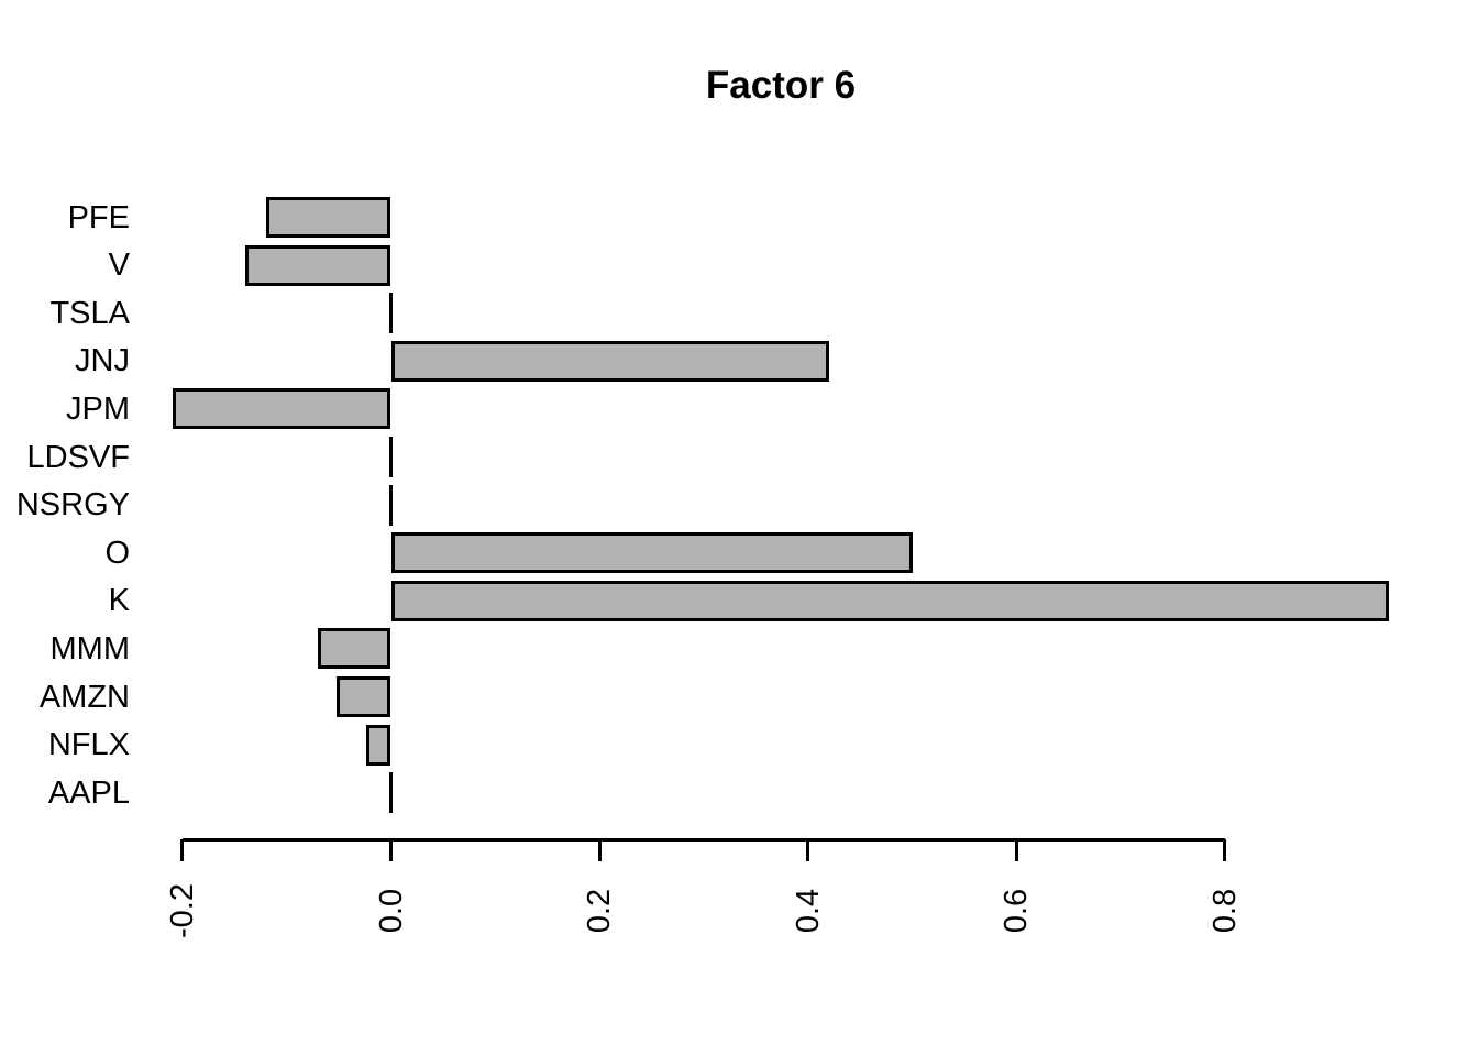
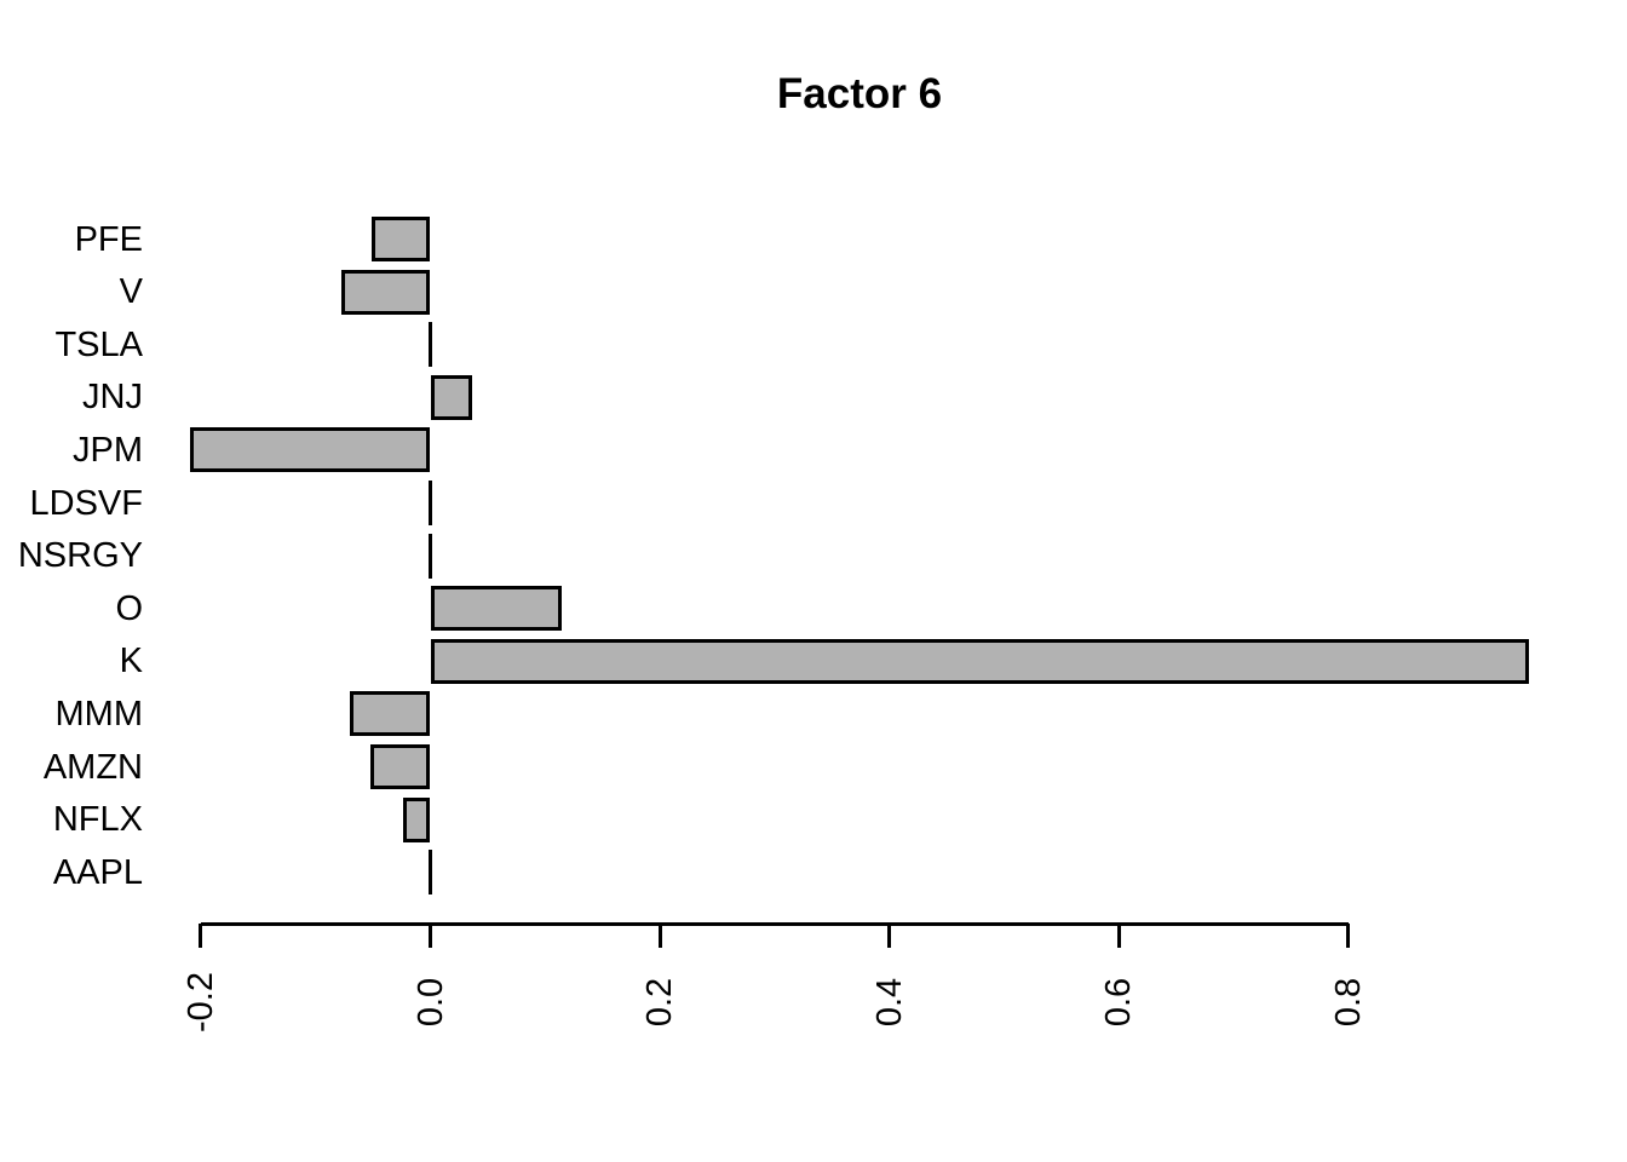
PFE: -0.12 -> -0.05
V: -0.14 -> -0.08
JNJ: 0.42 -> 0.04
O: 0.50 -> 0.11
